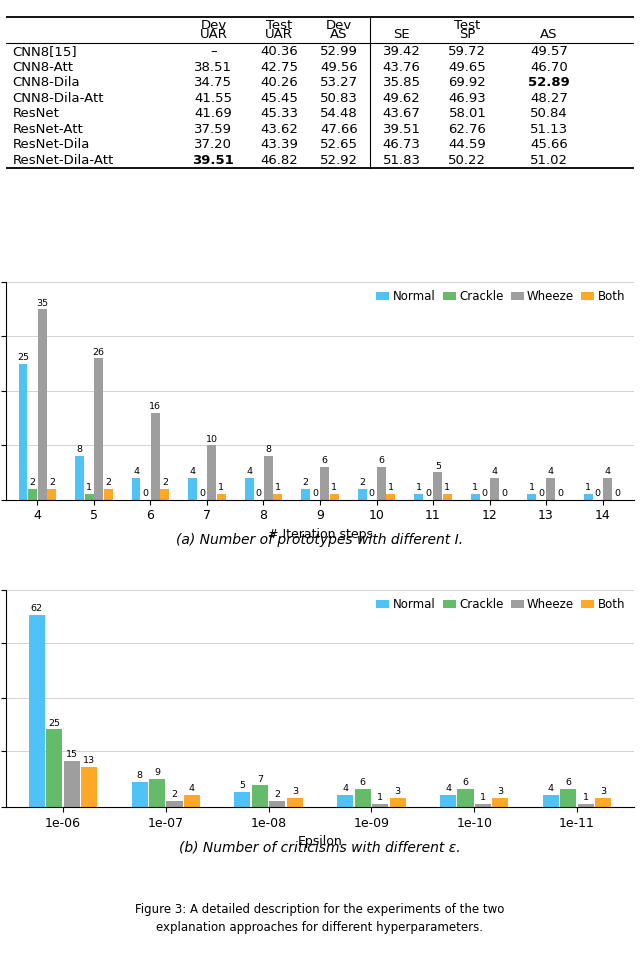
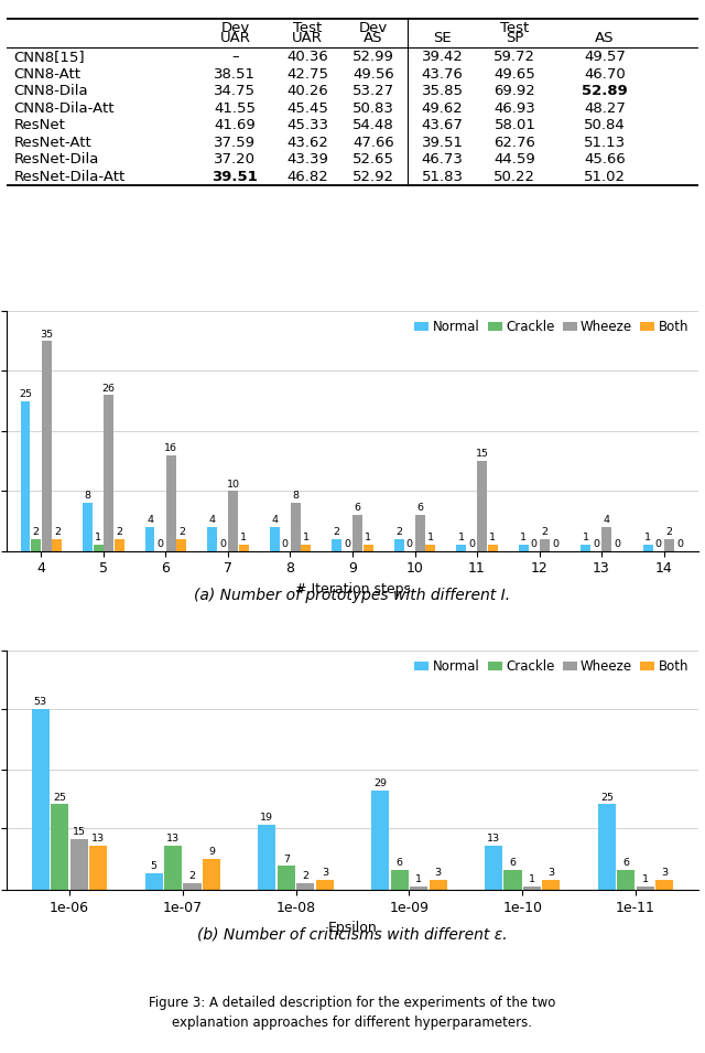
Wheeze/11: 5 -> 15
Wheeze/12: 4 -> 2
Wheeze/14: 4 -> 2
Normal/1e-06: 62 -> 53
Normal/1e-07: 8 -> 5
Crackle/1e-07: 9 -> 13
Both/1e-07: 4 -> 9
Normal/1e-08: 5 -> 19
Normal/1e-09: 4 -> 29
Normal/1e-10: 4 -> 13
Normal/1e-11: 4 -> 25
